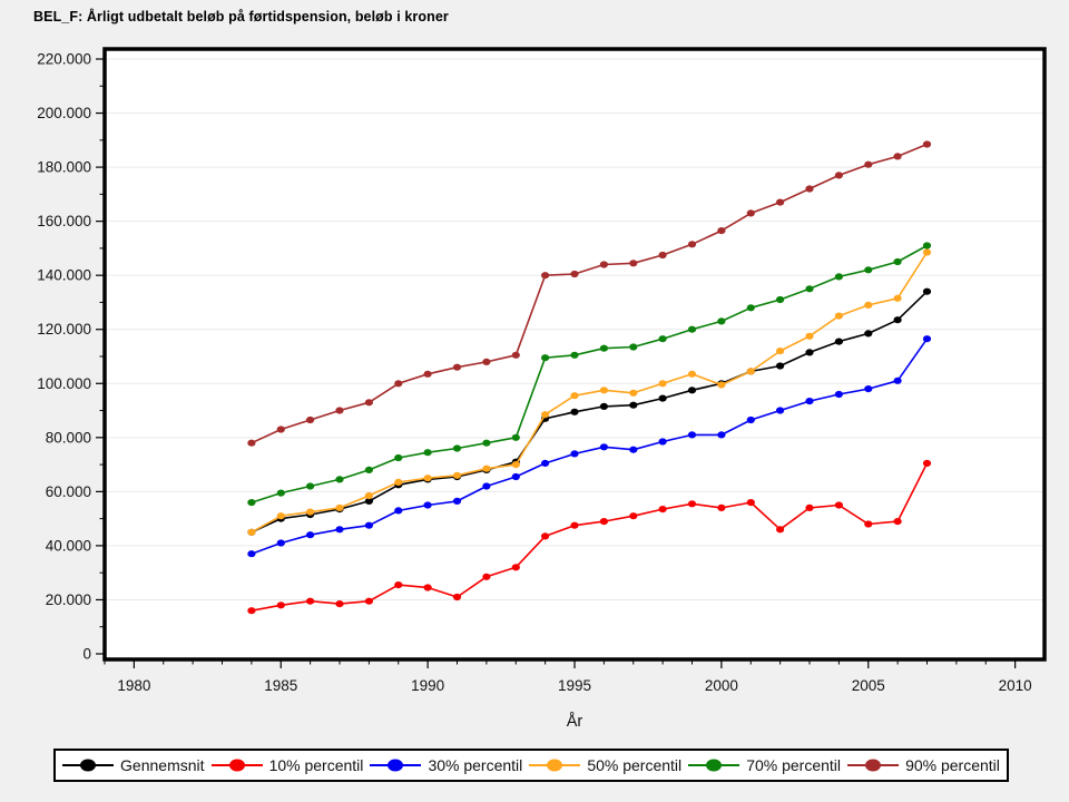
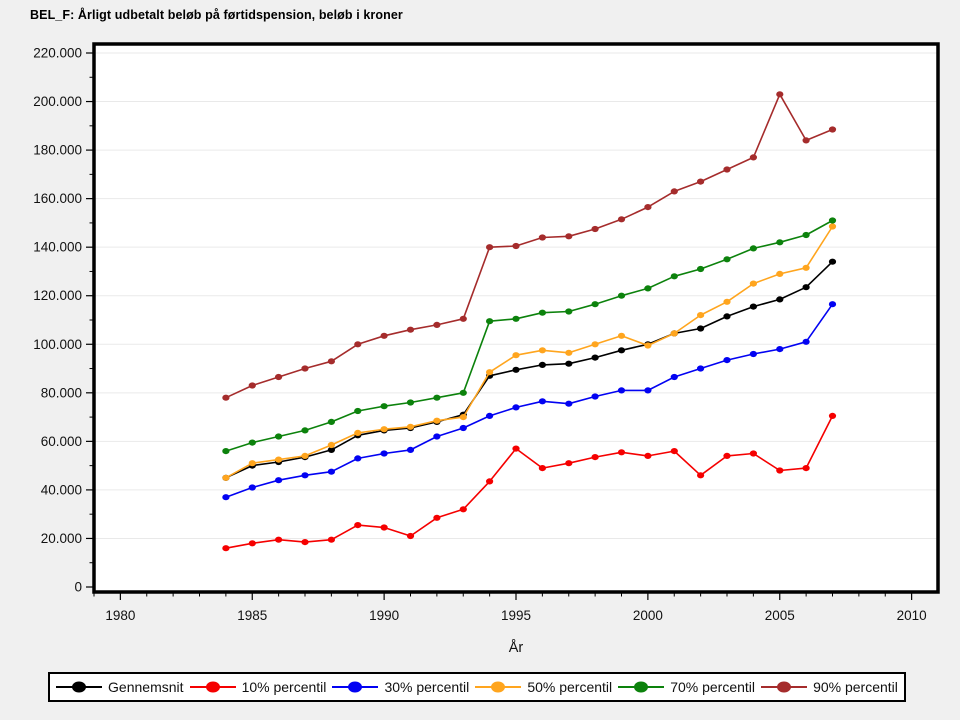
10% percentil/1995: 48000 -> 57000
90% percentil/2005: 181000 -> 203000
